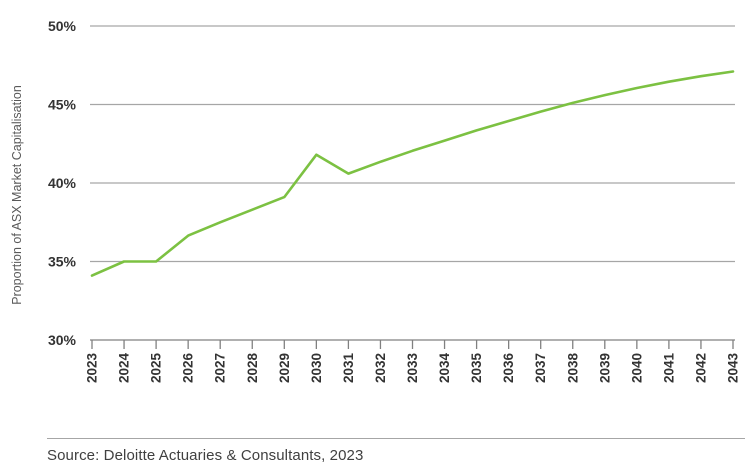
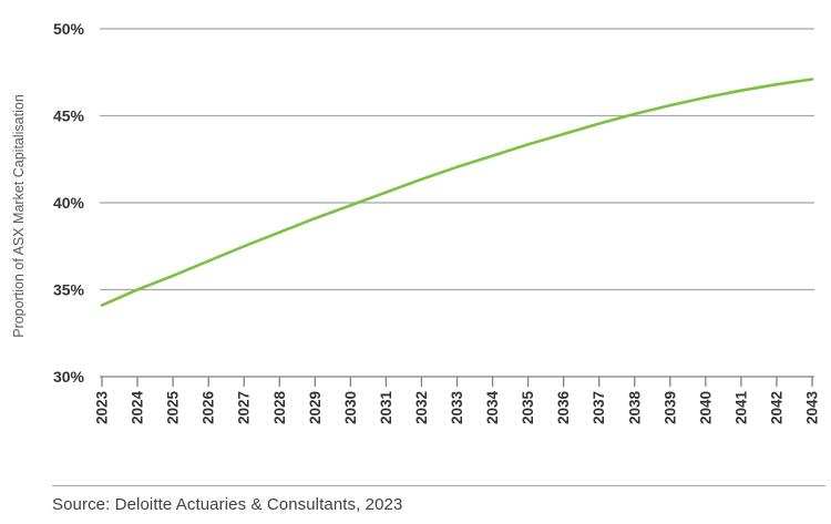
2025: 35.0% -> 35.8%
2030: 41.8% -> 39.9%
